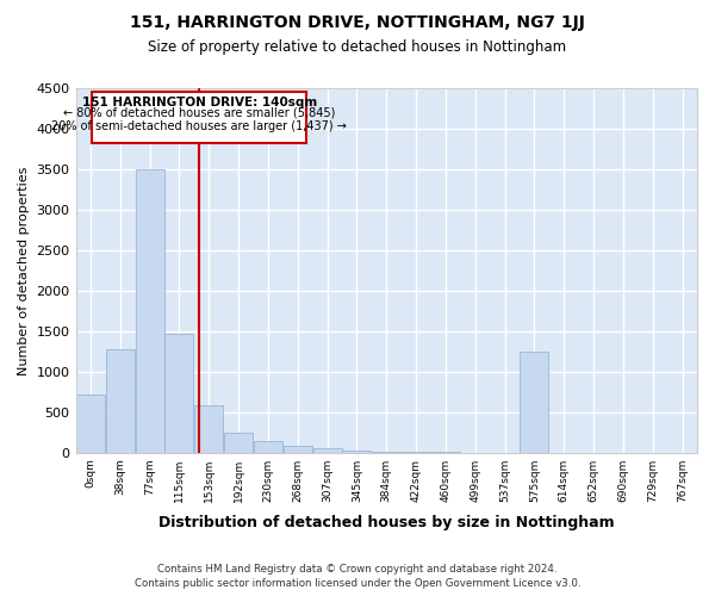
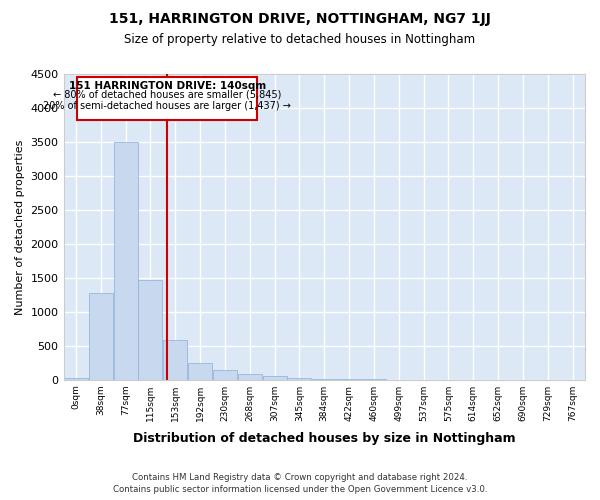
0sqm: 720 -> 30
575sqm: 1240 -> 0
